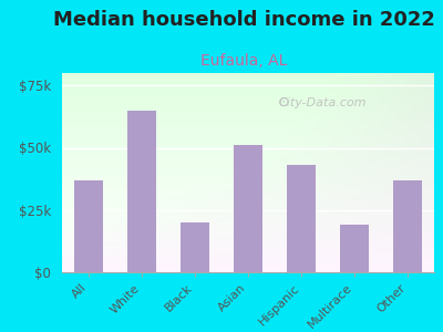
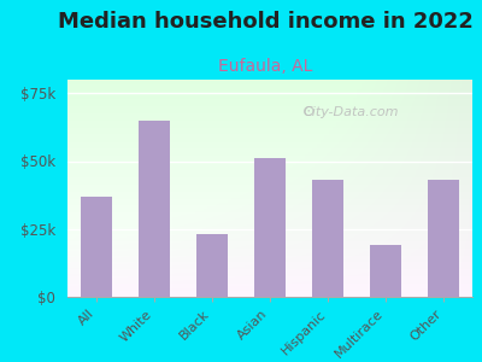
Black: $20k -> $23k
Other: $37k -> $43k
